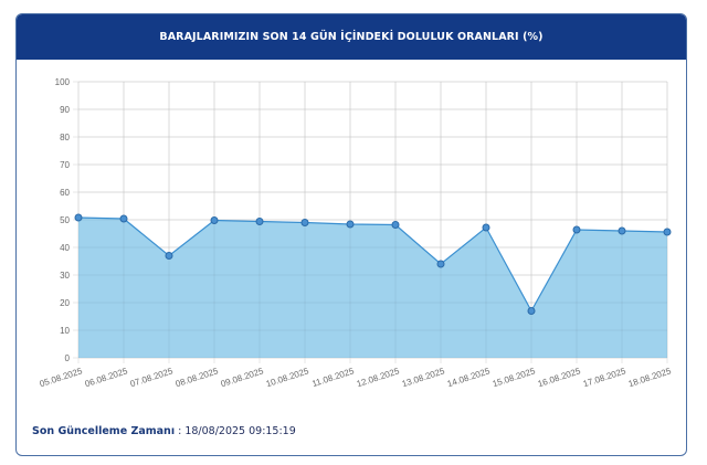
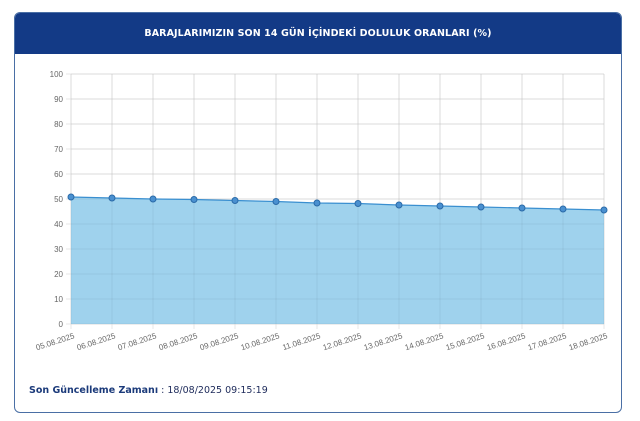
07.08.2025: 37 -> 50
13.08.2025: 34 -> 48
15.08.2025: 17 -> 47
